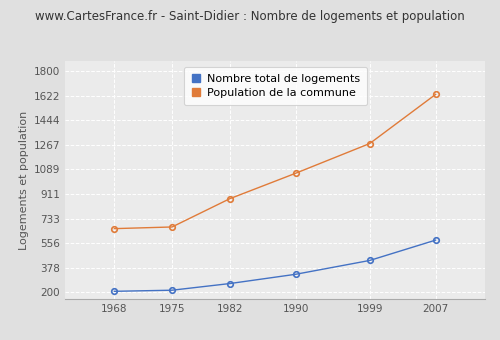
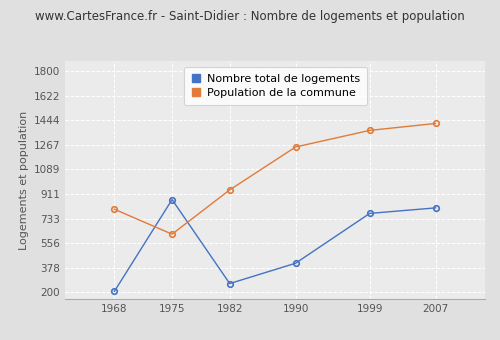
Population de la commune/1968: 660 -> 800
Nombre total de logements/1975: 220 -> 870
Population de la commune/1975: 670 -> 620
Population de la commune/1982: 880 -> 940
Nombre total de logements/1990: 330 -> 410
Population de la commune/1990: 1060 -> 1250
Nombre total de logements/1999: 430 -> 770
Population de la commune/1999: 1280 -> 1370
Nombre total de logements/2007: 580 -> 810
Population de la commune/2007: 1630 -> 1420
